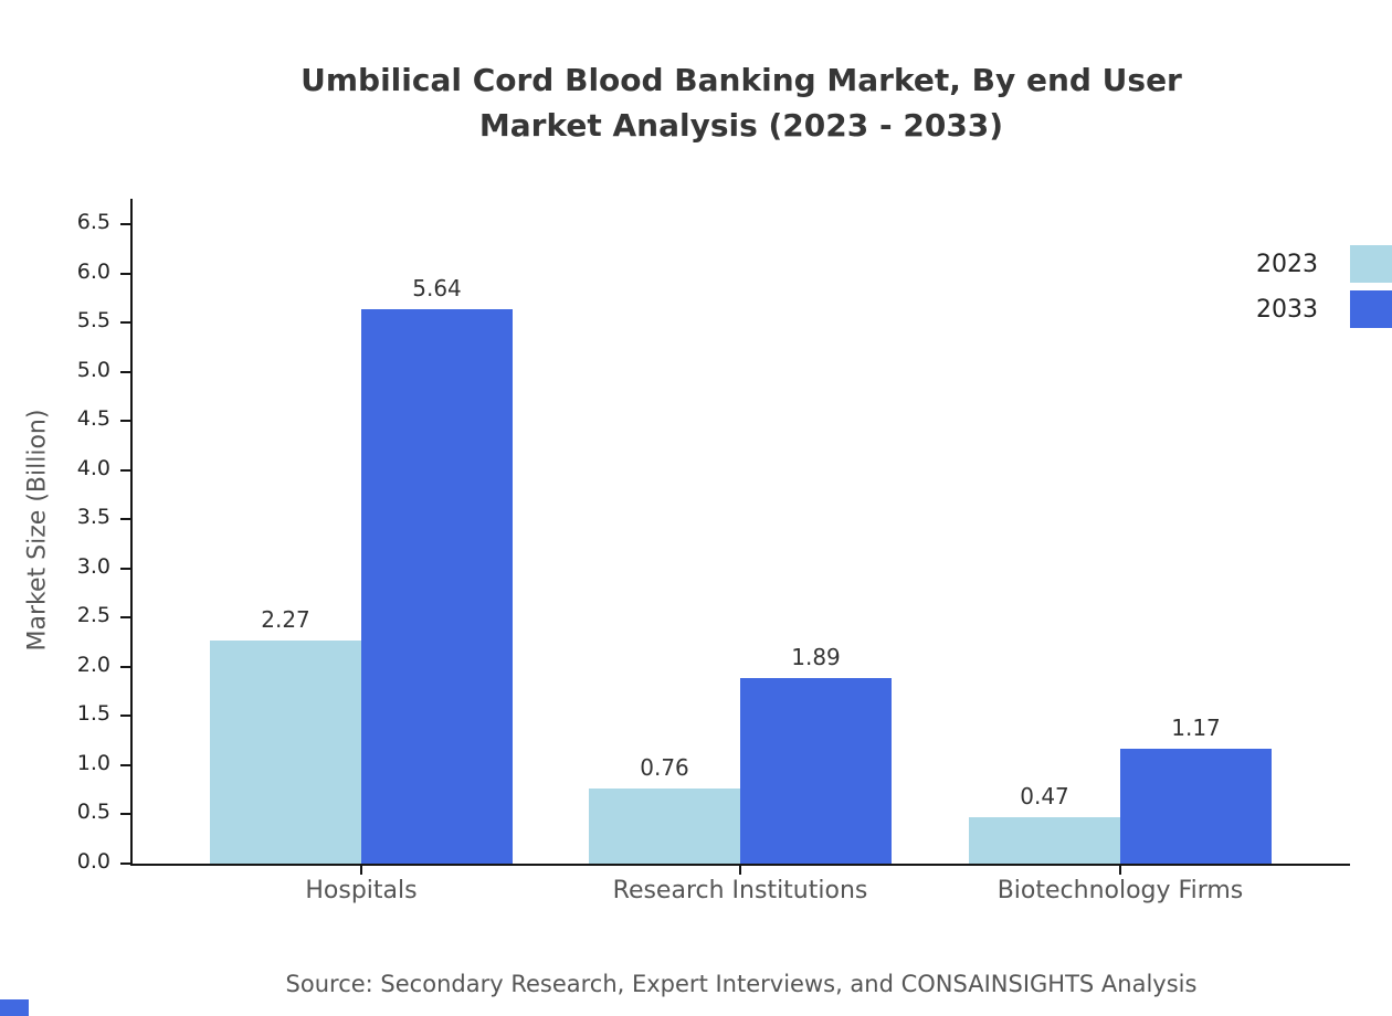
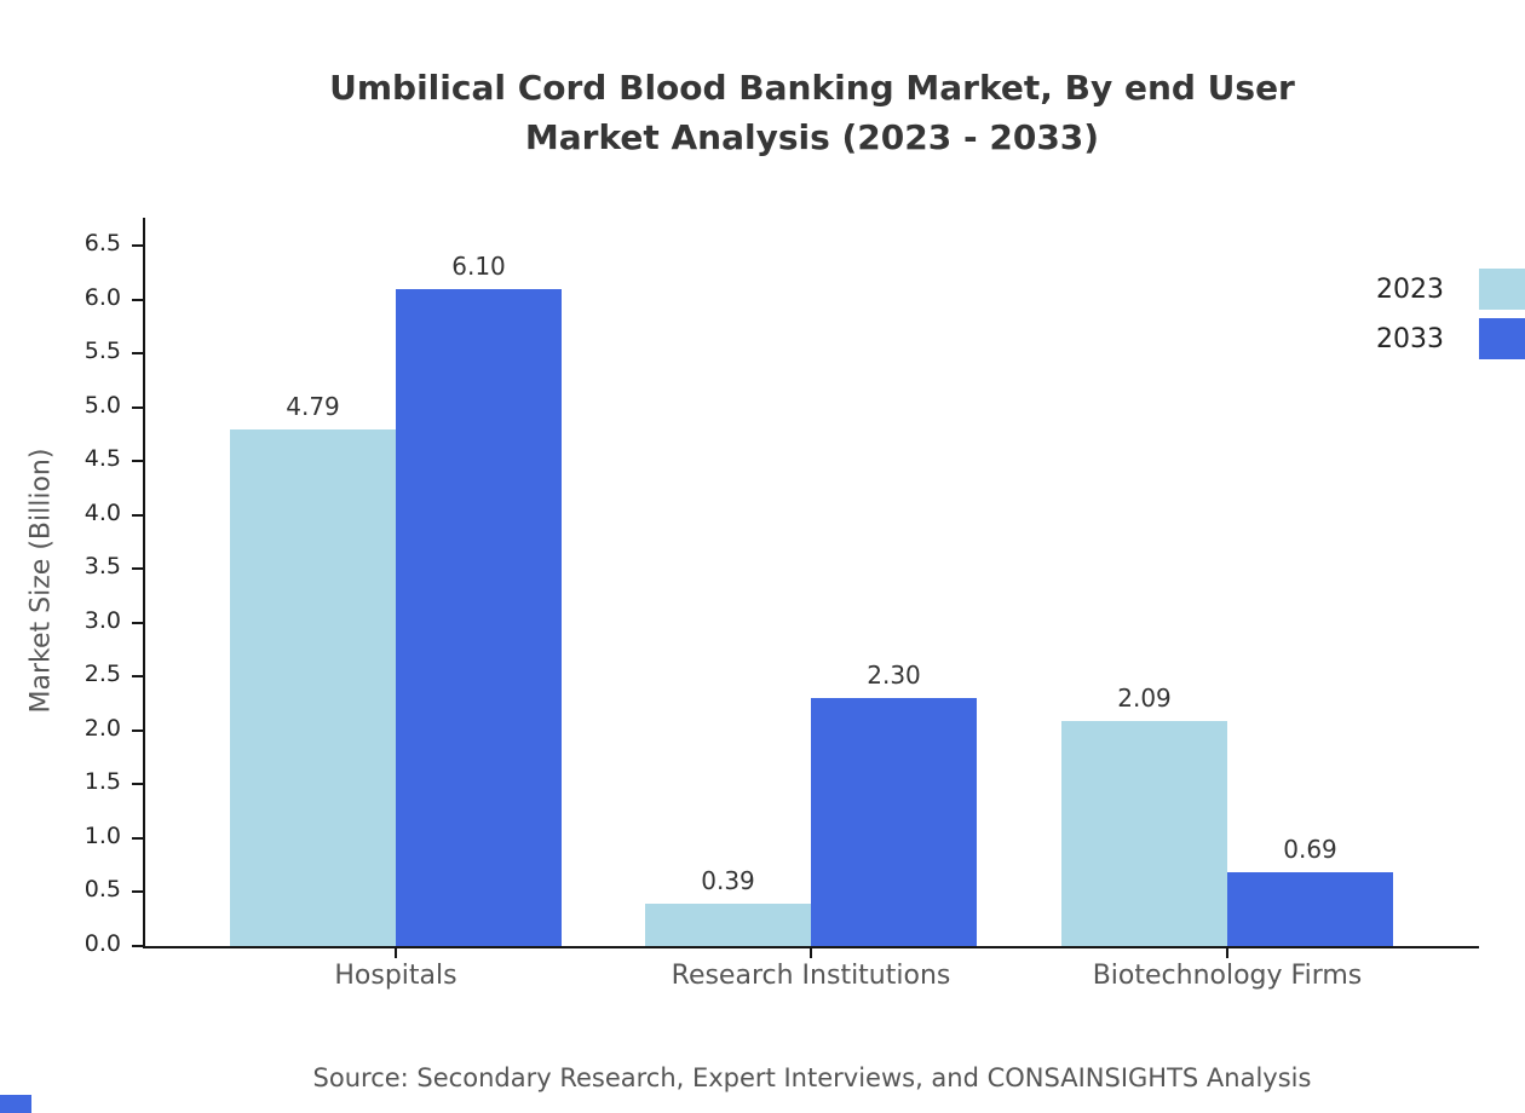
2023/Hospitals: 2.27 -> 4.79
2033/Hospitals: 5.64 -> 6.10
2023/Research Institutions: 0.76 -> 0.39
2033/Research Institutions: 1.89 -> 2.30
2023/Biotechnology Firms: 0.47 -> 2.09
2033/Biotechnology Firms: 1.17 -> 0.69
